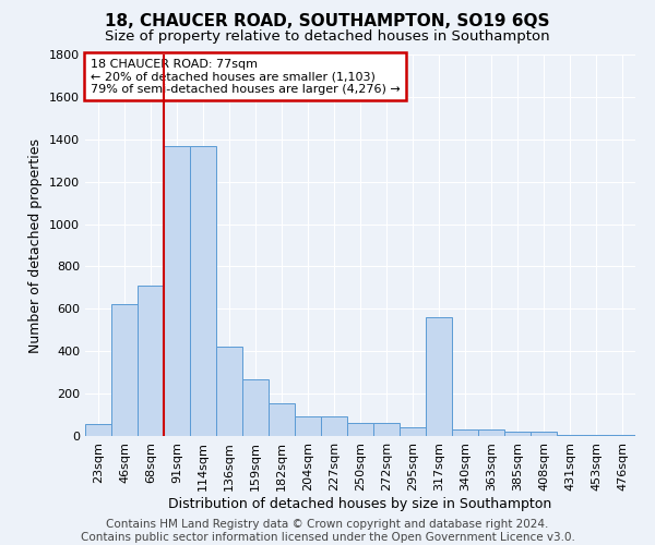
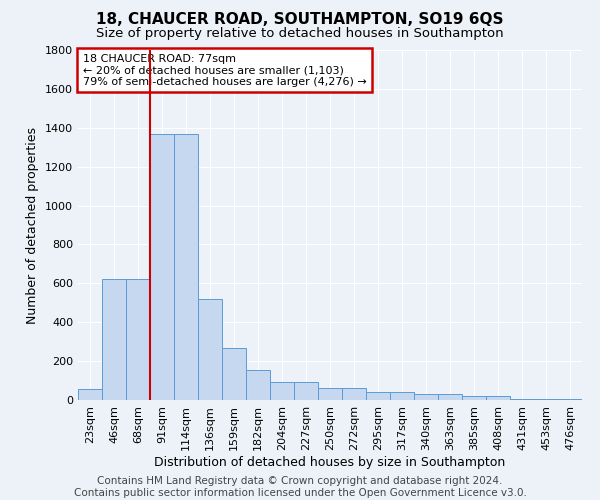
68sqm: 710 -> 620
136sqm: 420 -> 520
317sqm: 560 -> 40
